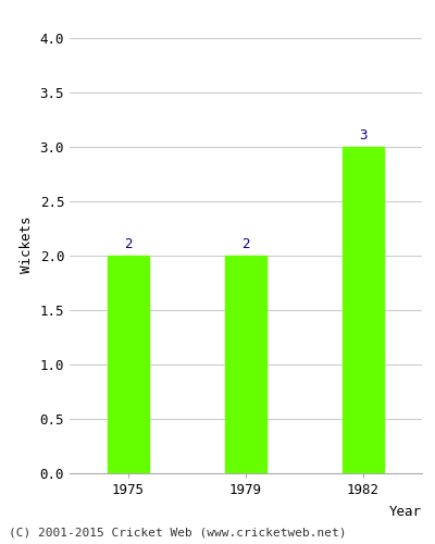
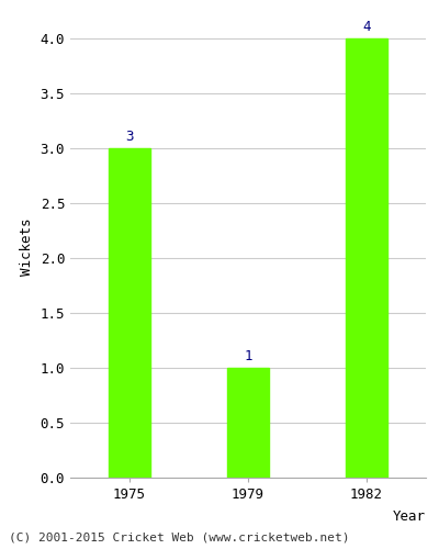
1975: 2 -> 3
1979: 2 -> 1
1982: 3 -> 4
